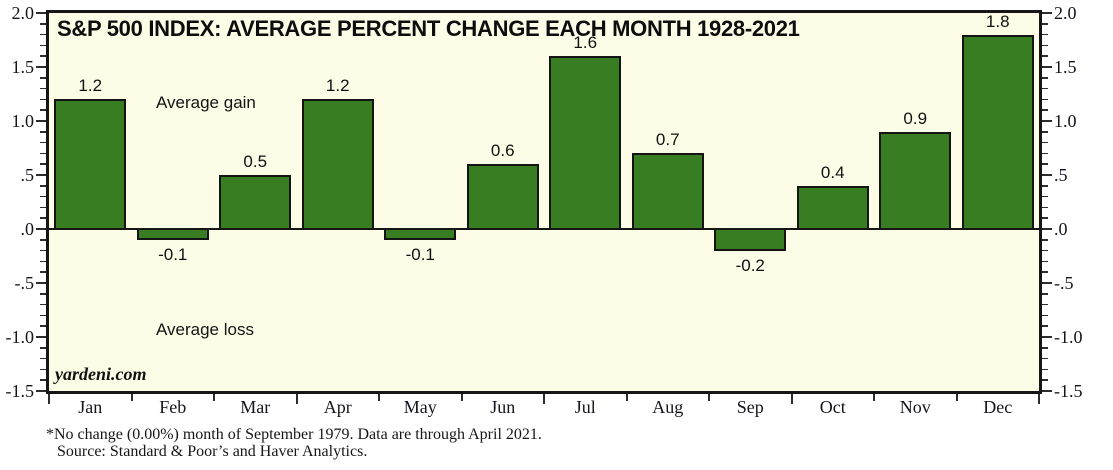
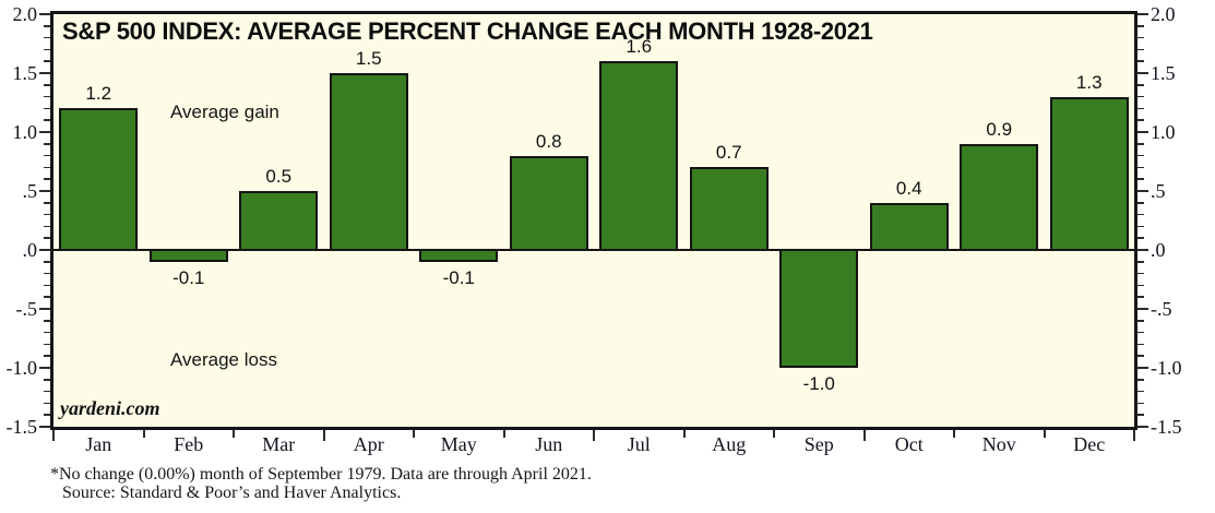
Apr: 1.2 -> 1.5
Jun: 0.6 -> 0.8
Sep: -0.2 -> -1.0
Dec: 1.8 -> 1.3
